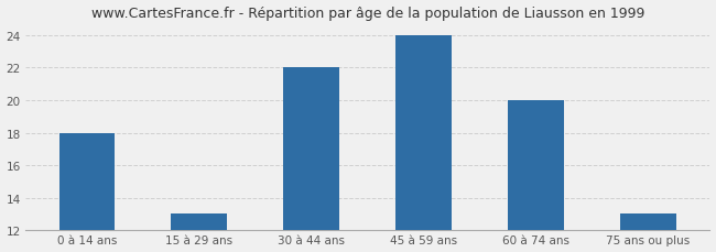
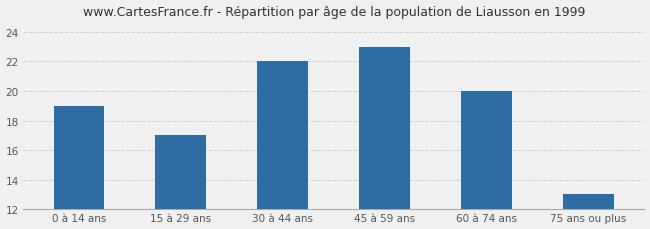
0 à 14 ans: 18 -> 19
15 à 29 ans: 13 -> 17
45 à 59 ans: 24 -> 23
